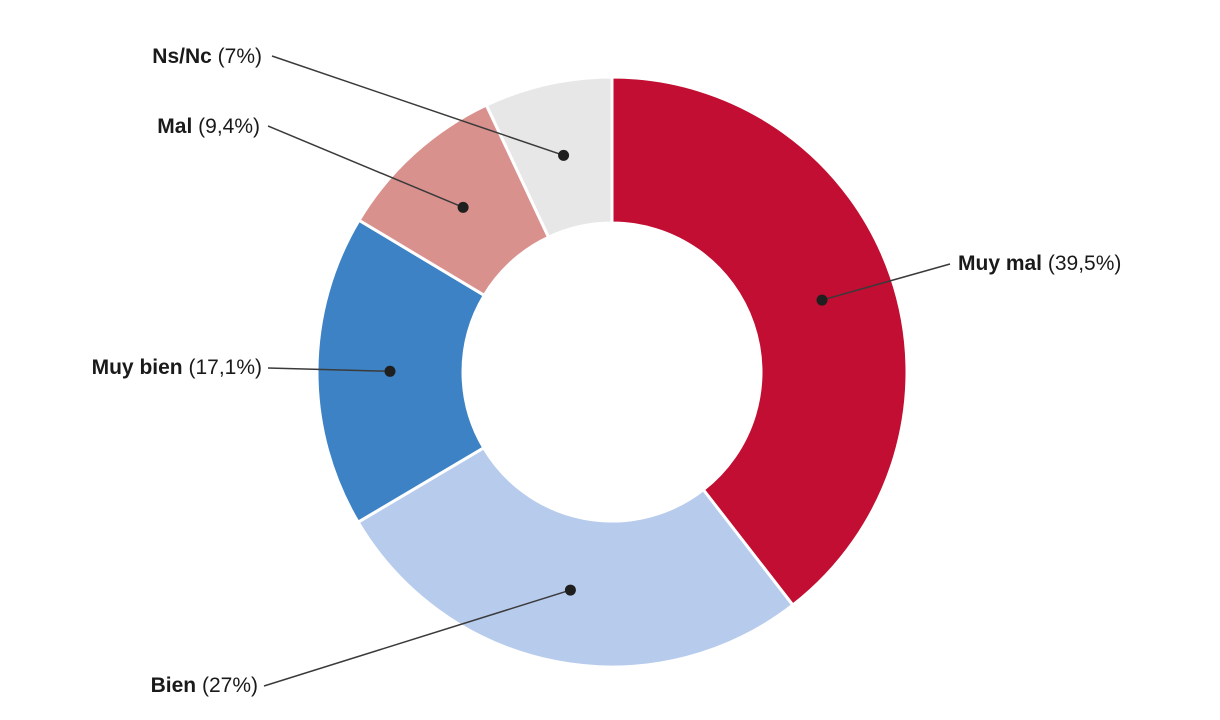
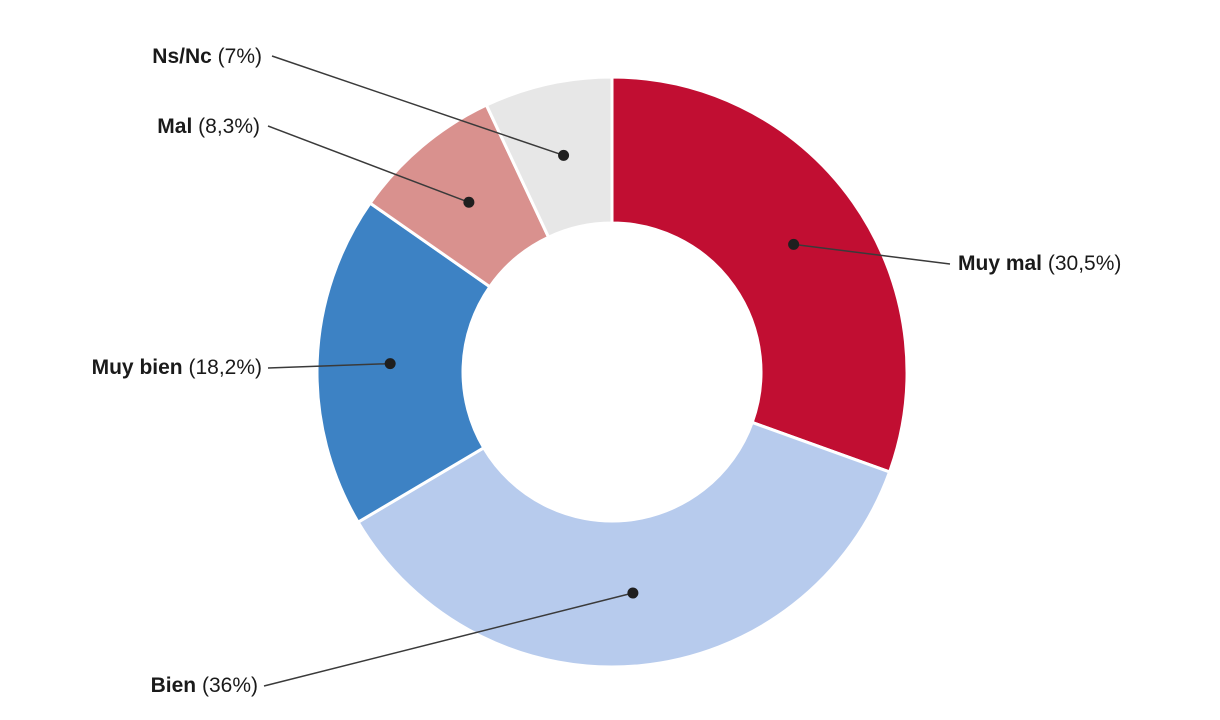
Muy mal: 39,5% -> 30,5%
Bien: 27% -> 36%
Muy bien: 17,1% -> 18,2%
Mal: 9,4% -> 8,3%
